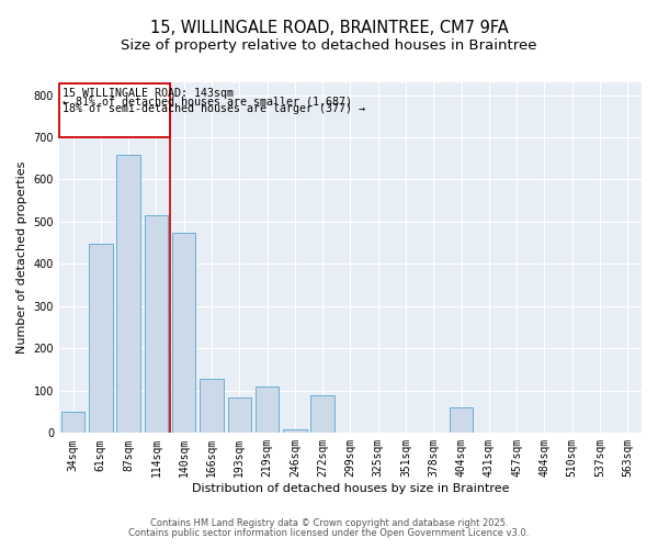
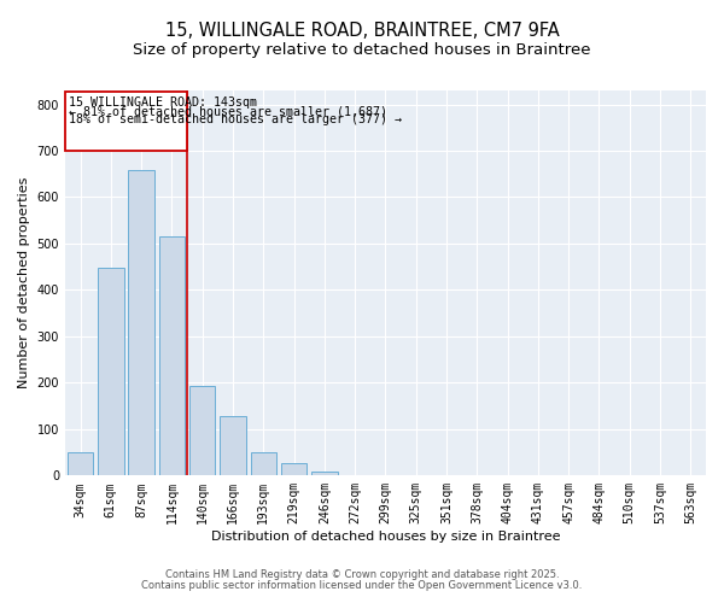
140sqm: 475 -> 193
193sqm: 85 -> 50
219sqm: 110 -> 27
272sqm: 90 -> 2
404sqm: 60 -> 2
